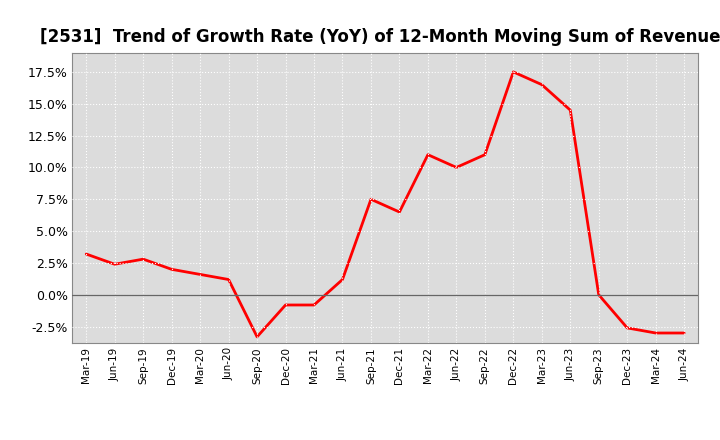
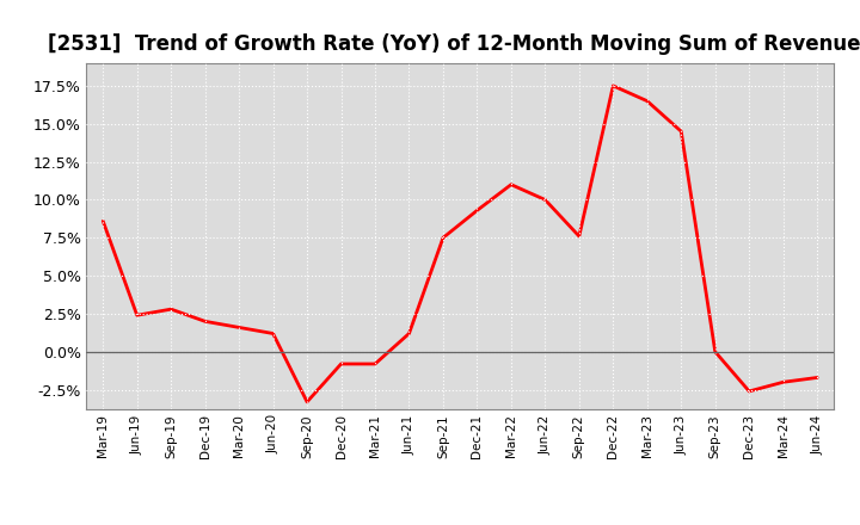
Mar-19: 3.2% -> 8.6%
Dec-21: 6.5% -> 9.3%
Sep-22: 11.0% -> 7.6%
Mar-24: -3.0% -> -2.0%
Jun-24: -3.0% -> -1.7%
